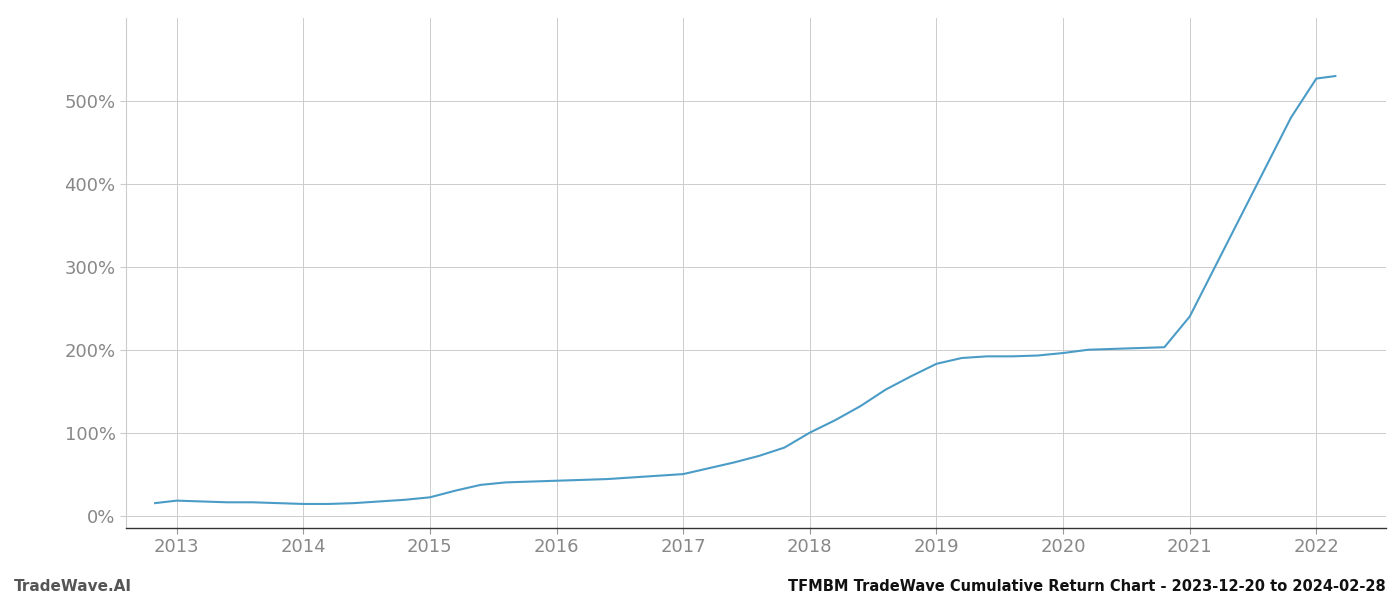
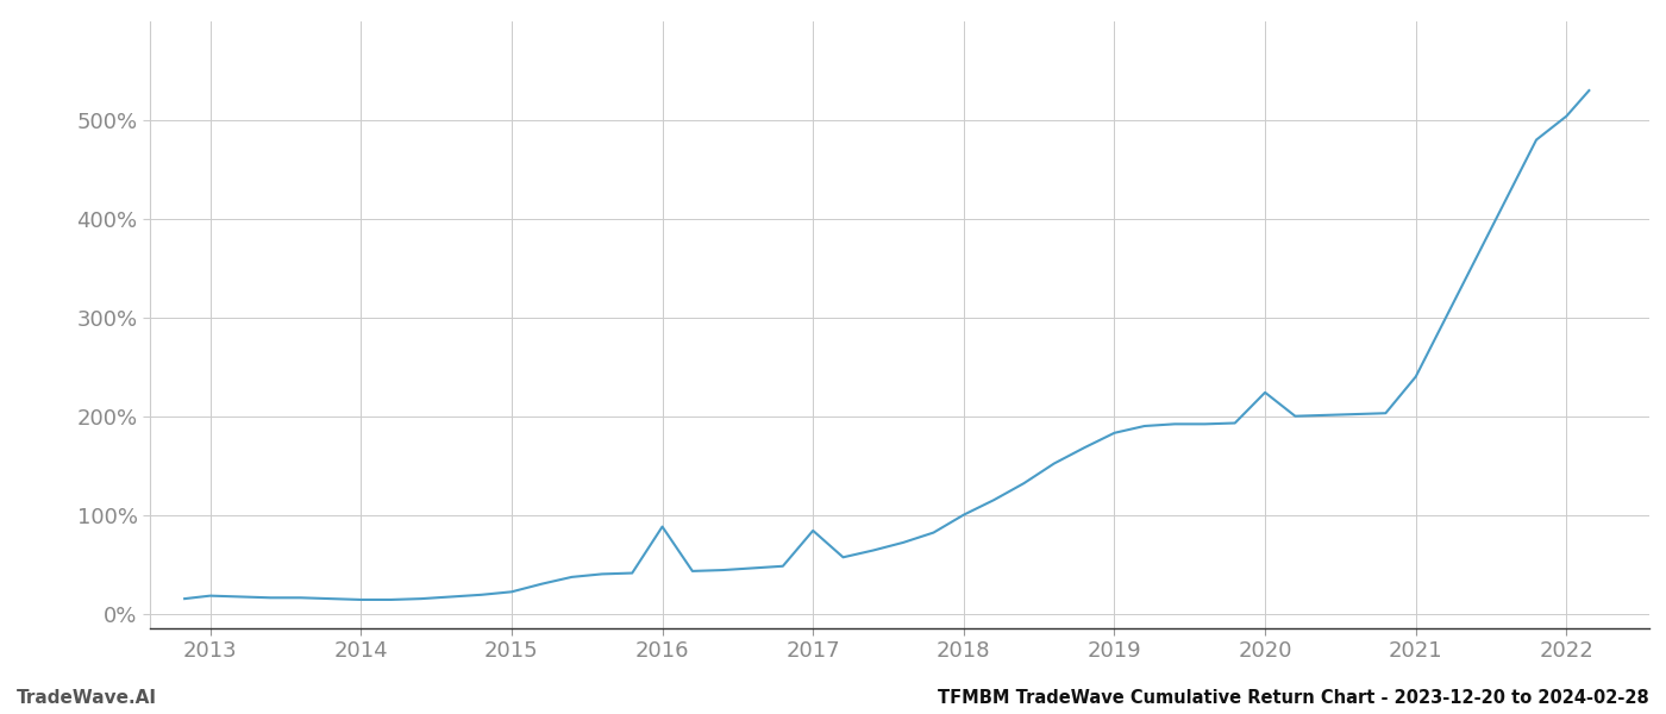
2016: 42% -> 88%
2017: 50% -> 84%
2020: 196% -> 224%
2022: 527% -> 504%
